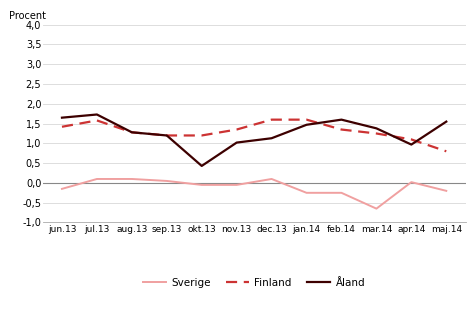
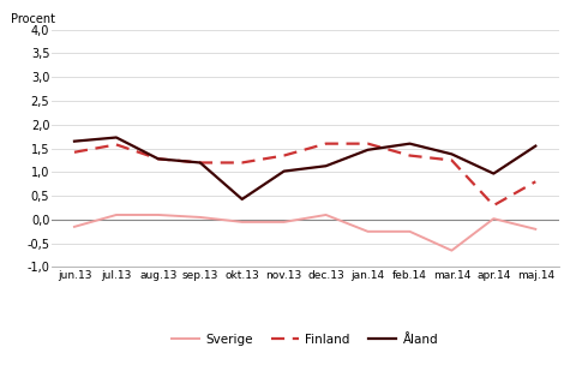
Finland/apr.14: 1,10 -> 0,30
